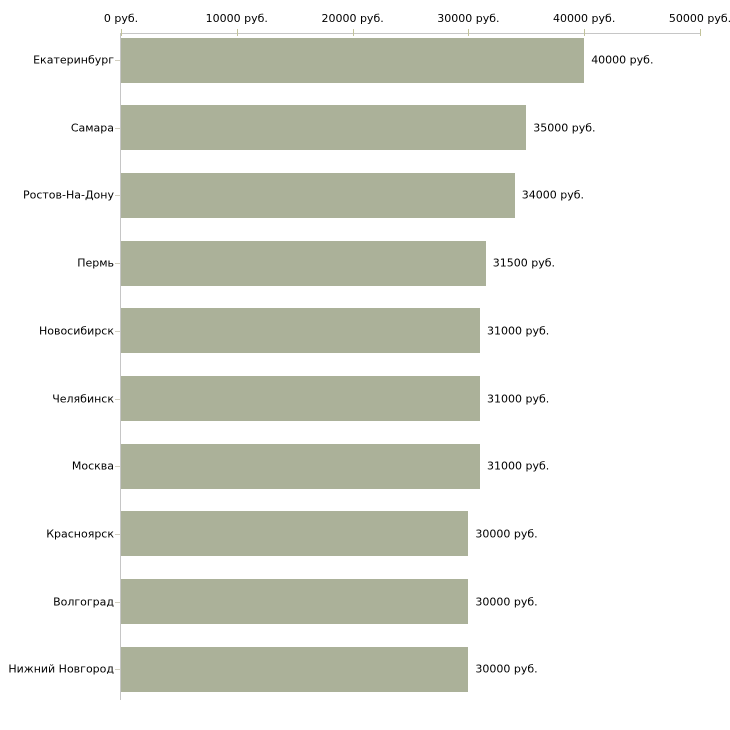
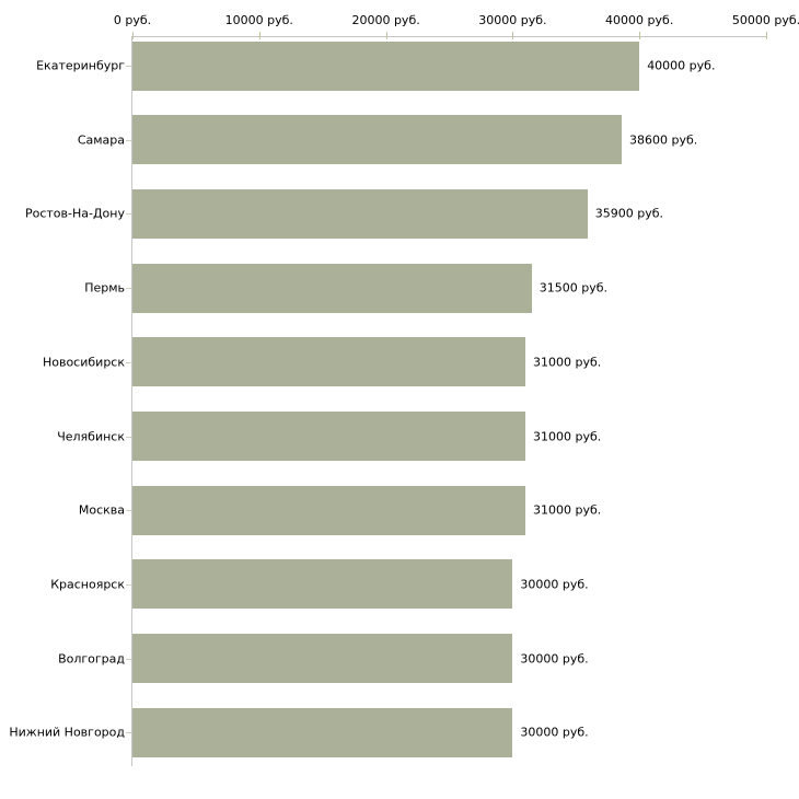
Самара: 35000 -> 38600
Ростов-На-Дону: 34000 -> 35900
